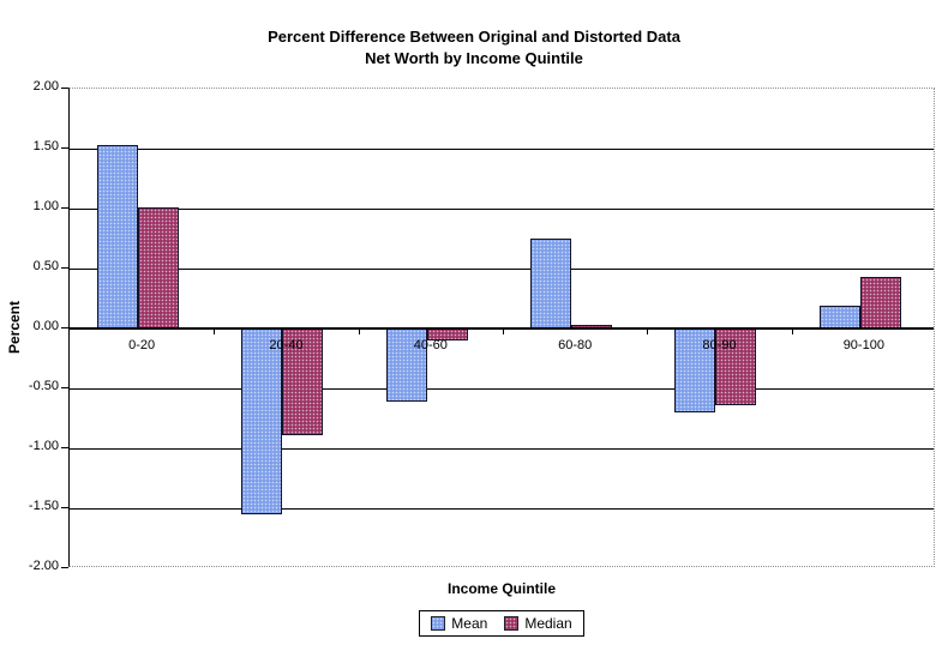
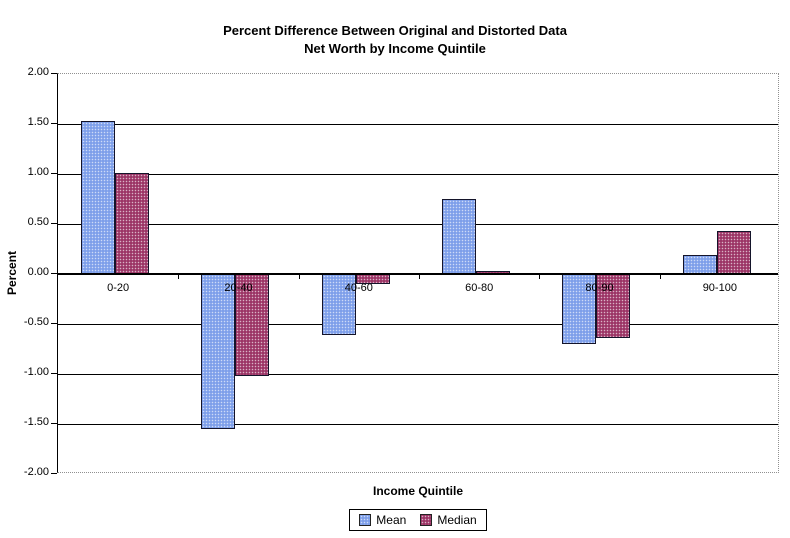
Median/20-40: -0.89 -> -1.02
